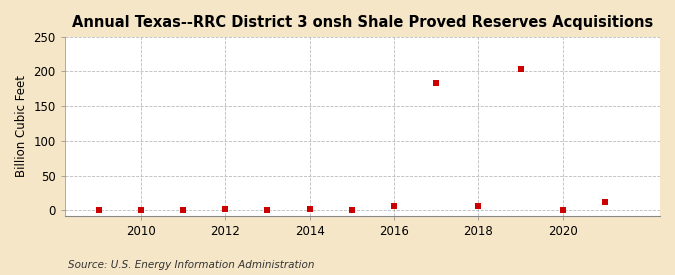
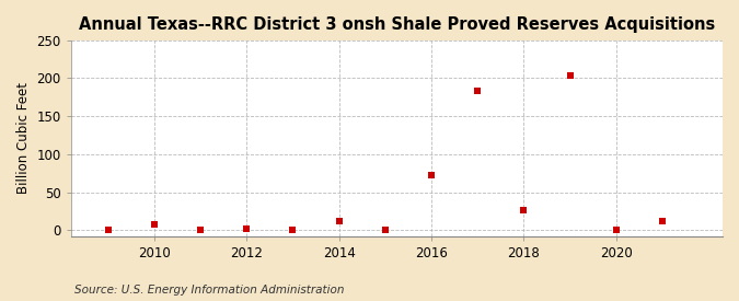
2010: 0 -> 8
2014: 2 -> 12
2016: 6 -> 72
2018: 6 -> 26
